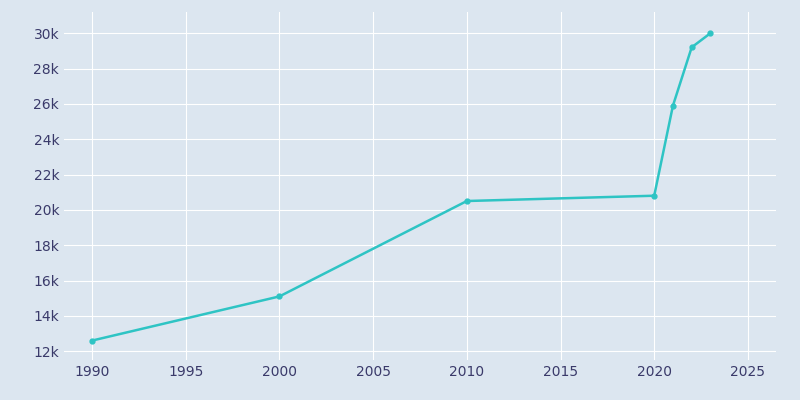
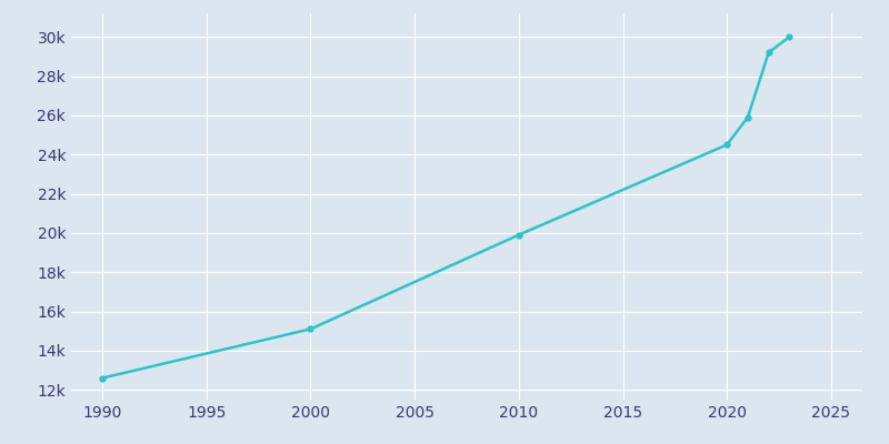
2010: 20.5k -> 19.9k
2020: 20.8k -> 24.5k
